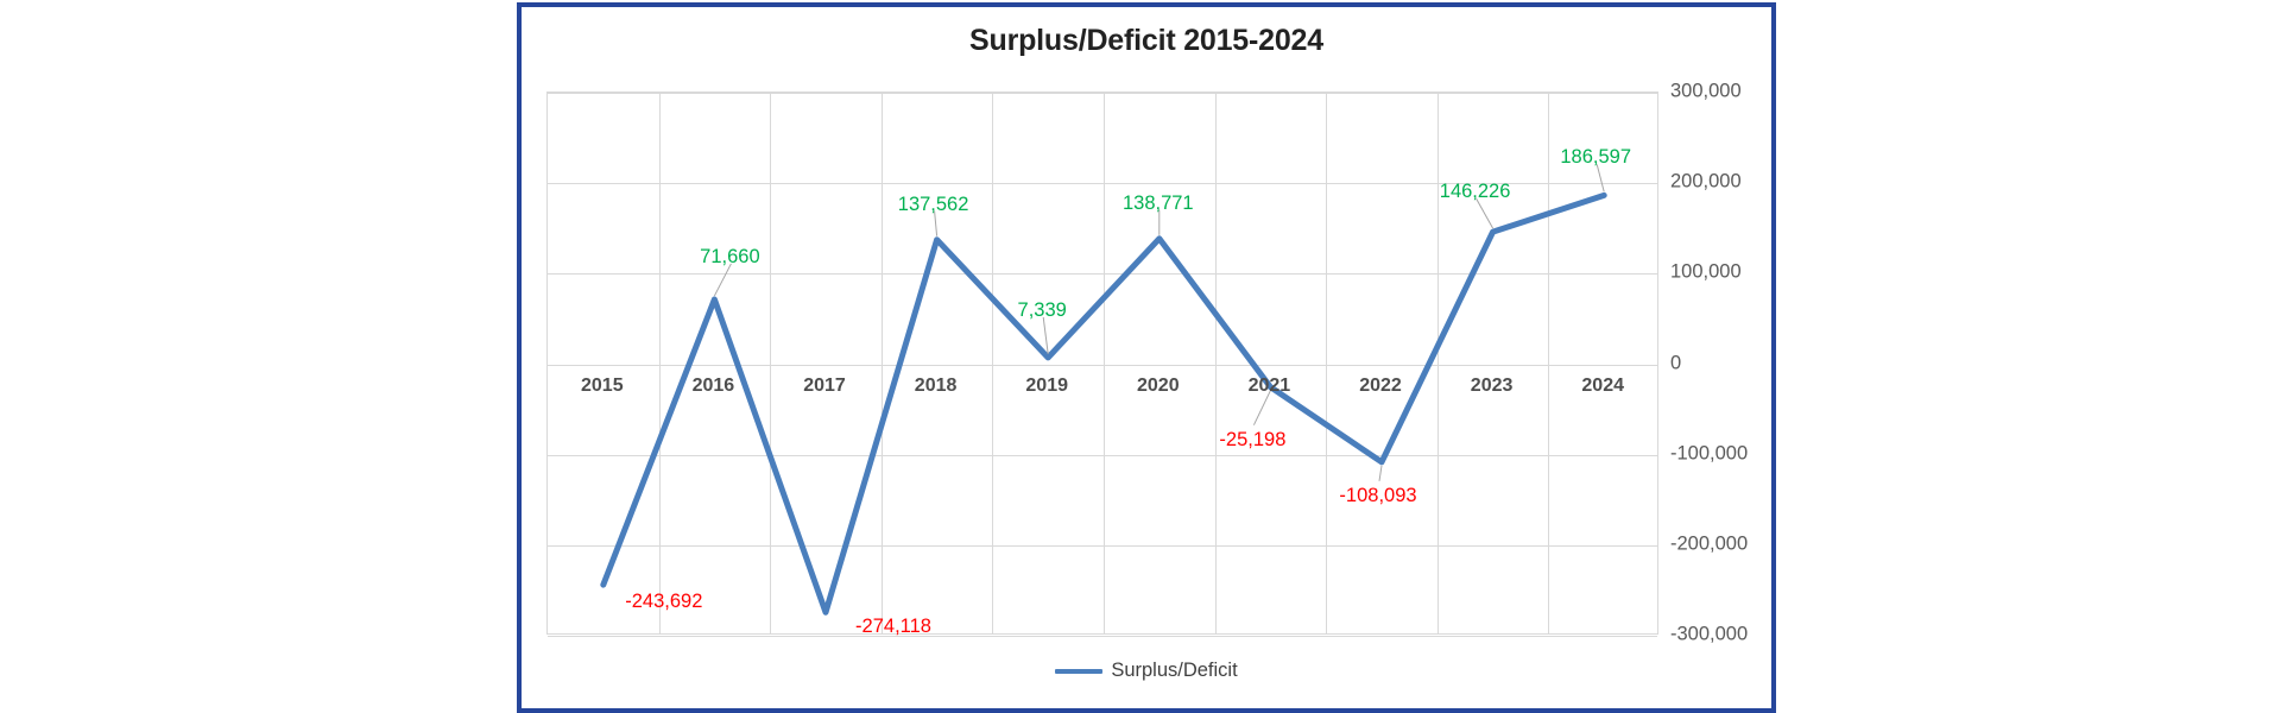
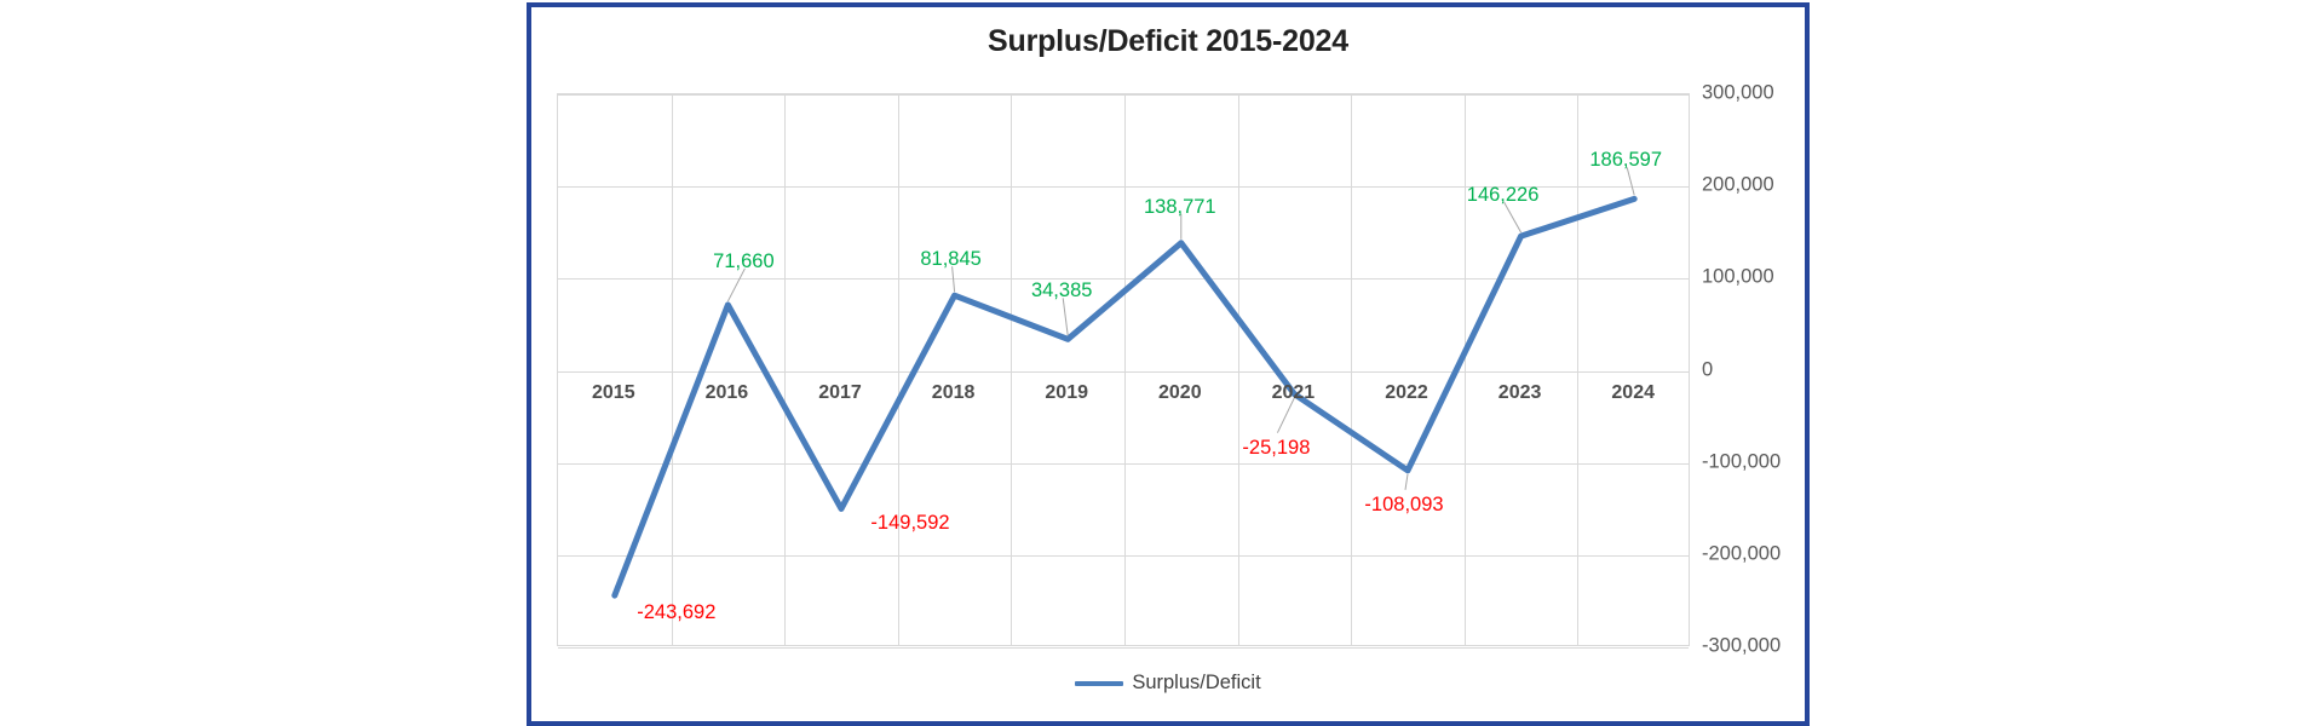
2017: -274,118 -> -149,592
2018: 137,562 -> 81,845
2019: 7,339 -> 34,385
